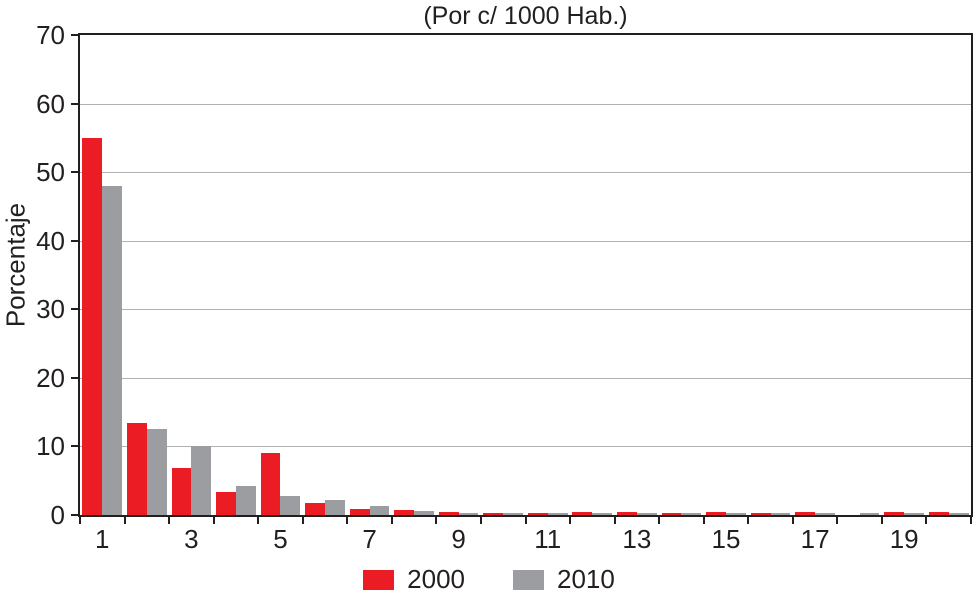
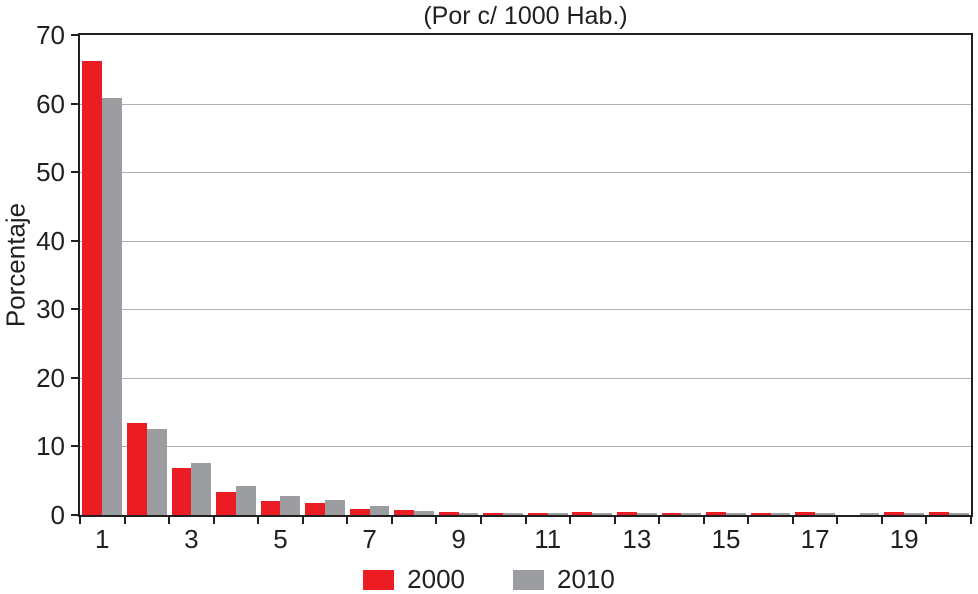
2000/1: 55 -> 66
2010/1: 48 -> 61
2010/3: 10 -> 8
2000/5: 9 -> 2
